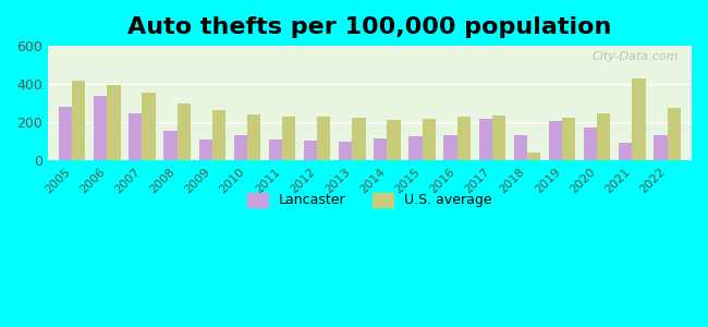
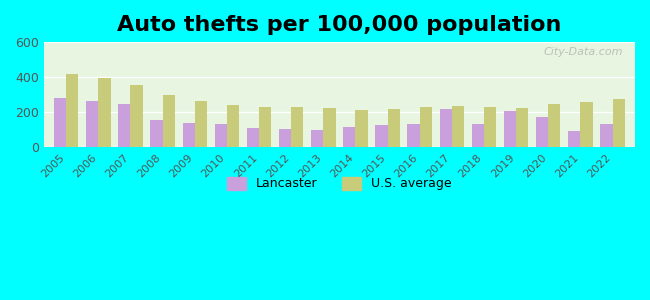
Lancaster/2006: 340 -> 260
Lancaster/2009: 110 -> 140
U.S. average/2018: 40 -> 230
U.S. average/2021: 430 -> 260
